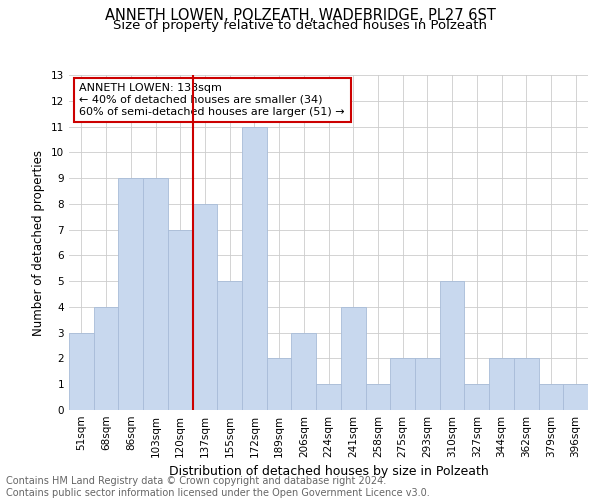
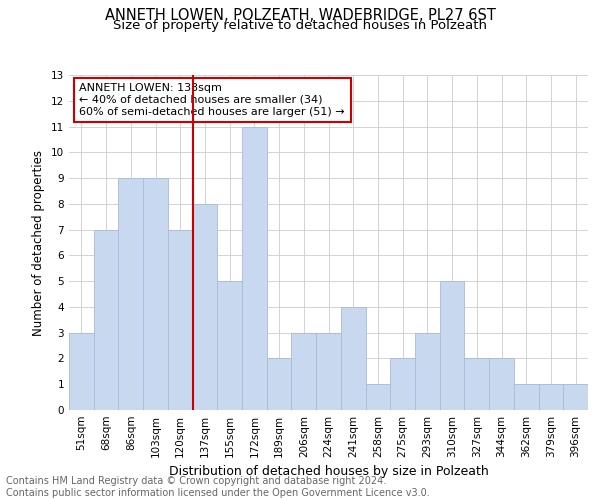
68sqm: 4 -> 7
224sqm: 1 -> 3
293sqm: 2 -> 3
327sqm: 1 -> 2
362sqm: 2 -> 1
